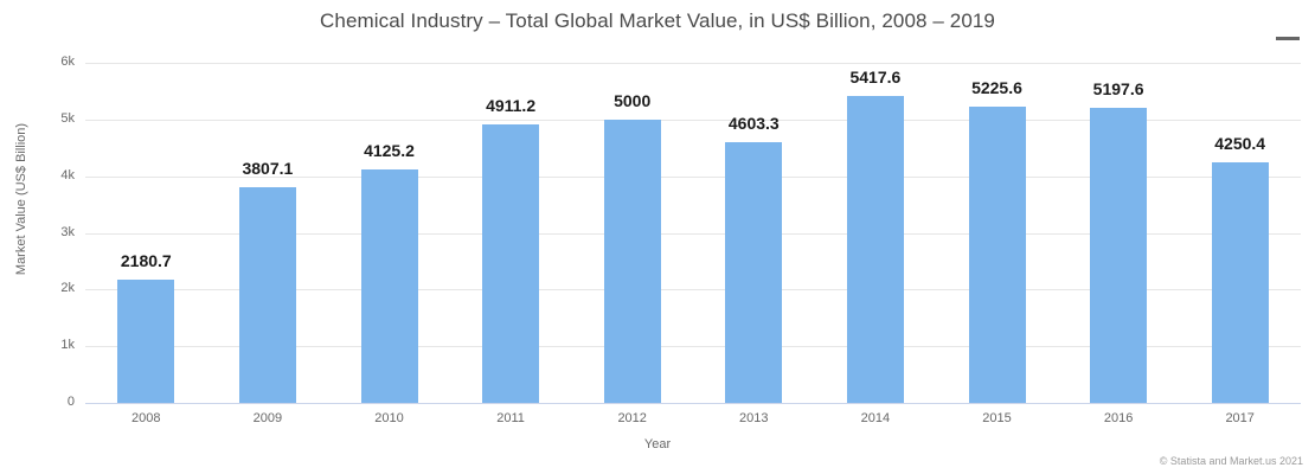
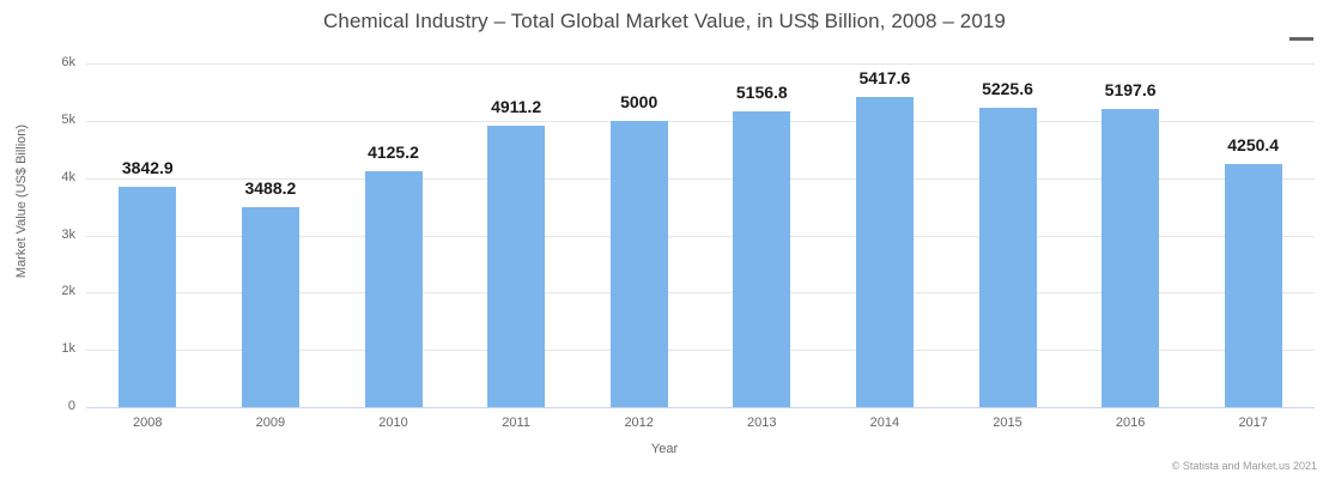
2008: 2180.7 -> 3842.9
2009: 3807.1 -> 3488.2
2013: 4603.3 -> 5156.8
